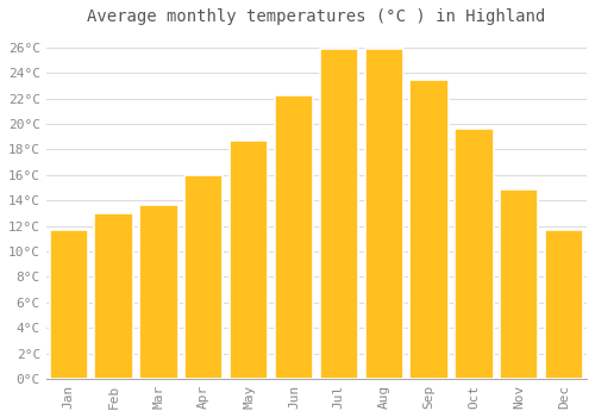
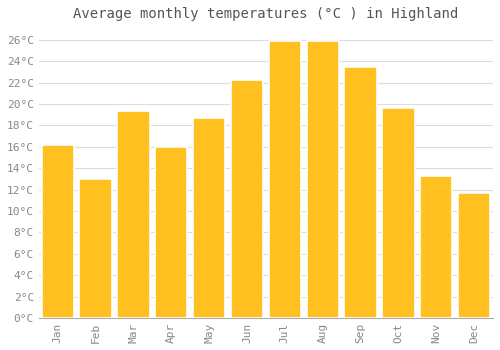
Jan: 11.7°C -> 16.2°C
Mar: 13.6°C -> 19.3°C
Nov: 14.9°C -> 13.3°C
